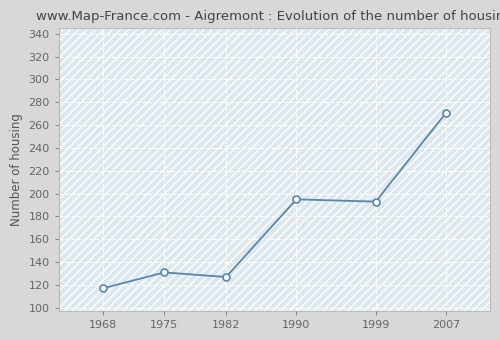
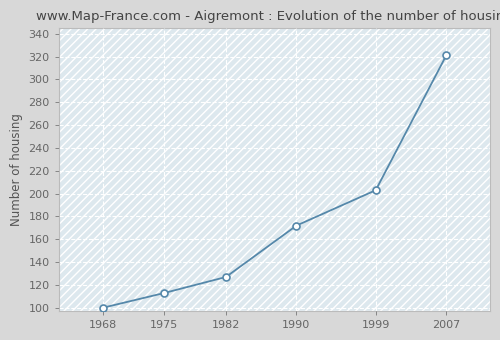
1968: 117 -> 100
1975: 131 -> 113
1990: 195 -> 172
1999: 193 -> 203
2007: 271 -> 321
